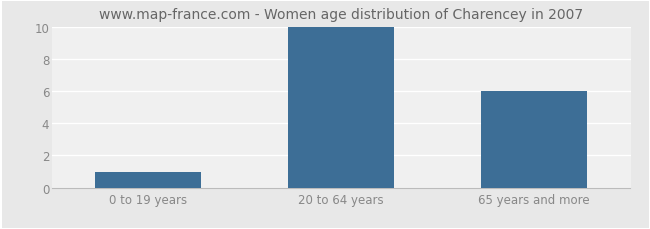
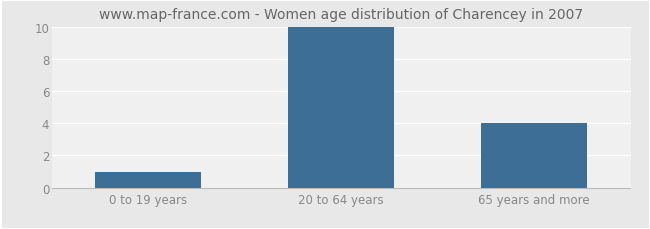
65 years and more: 6 -> 4
